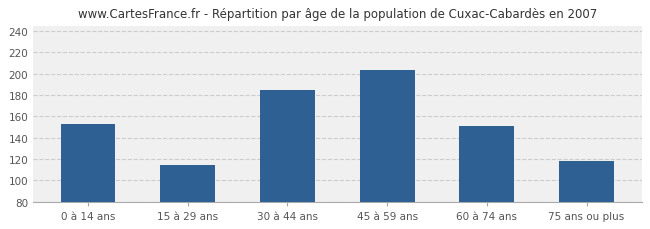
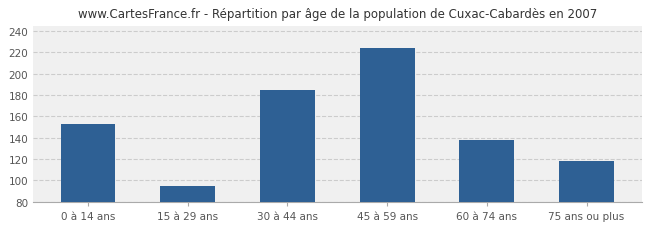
15 à 29 ans: 114 -> 95
45 à 59 ans: 203 -> 224
60 à 74 ans: 151 -> 138
